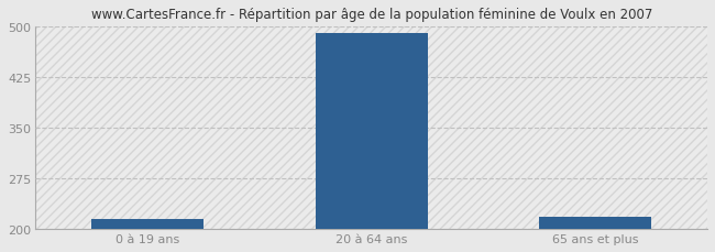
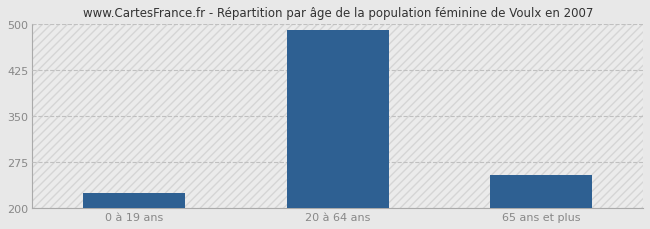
0 à 19 ans: 214 -> 224
65 ans et plus: 218 -> 254
